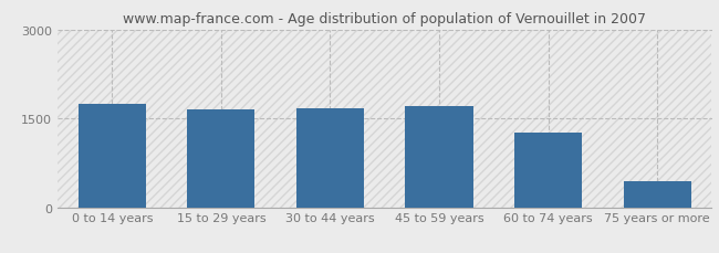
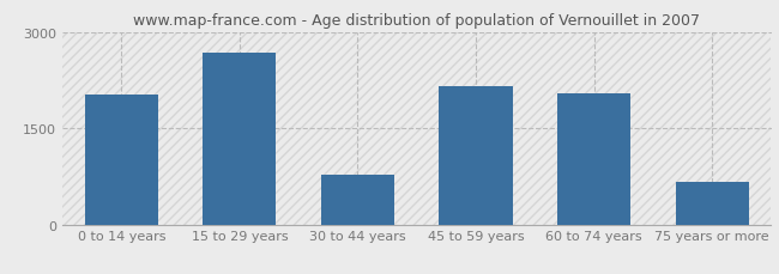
0 to 14 years: 1750 -> 2020
15 to 29 years: 1660 -> 2680
30 to 44 years: 1660 -> 780
45 to 59 years: 1700 -> 2160
60 to 74 years: 1270 -> 2040
75 years or more: 430 -> 660
